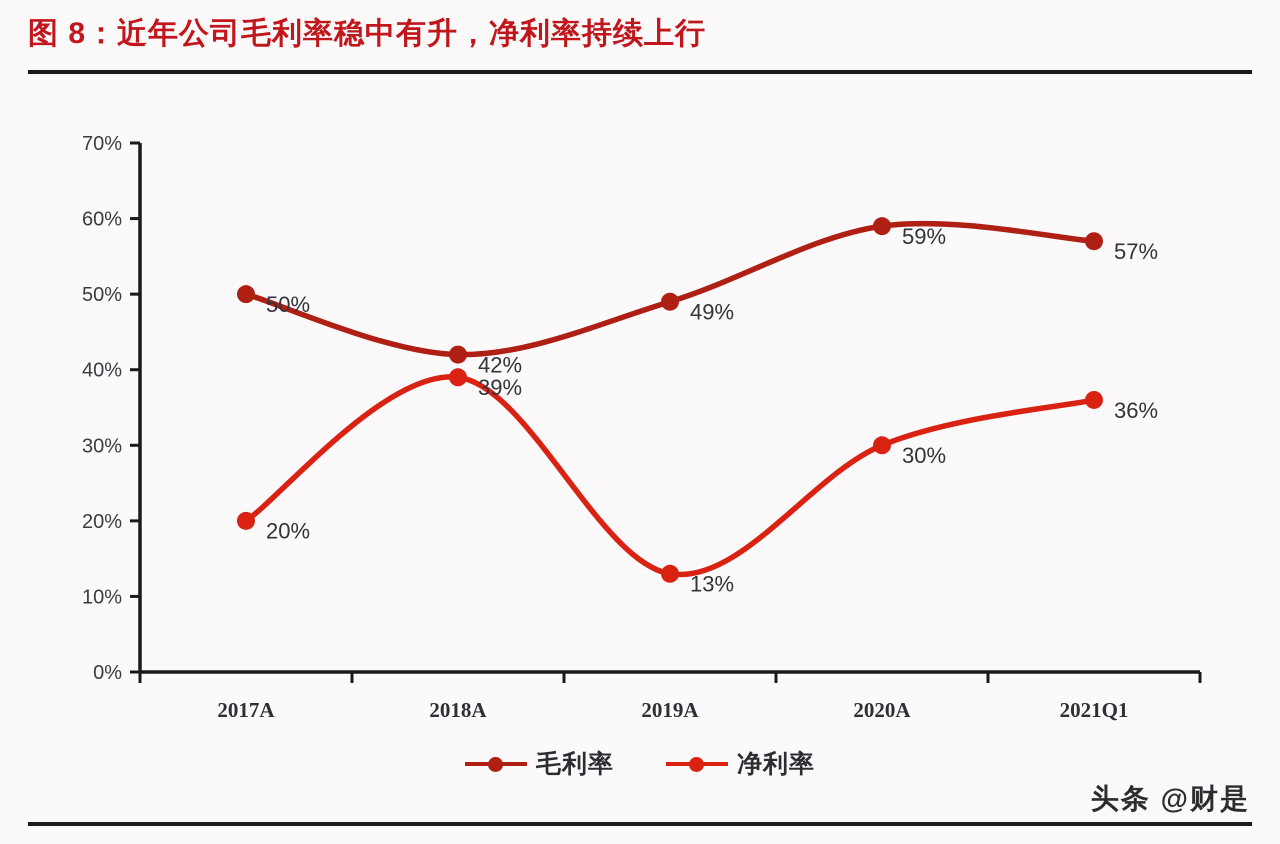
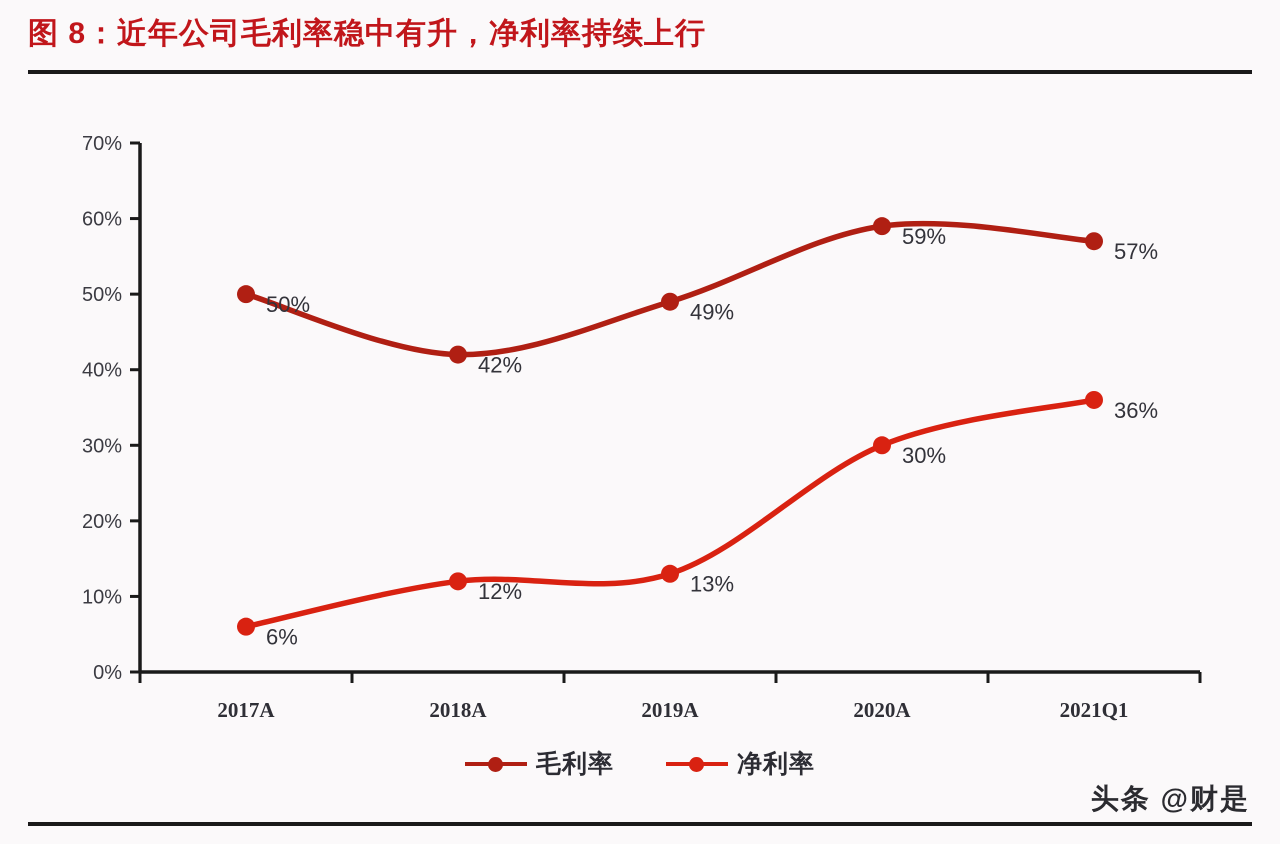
净利率/2017A: 20% -> 6%
净利率/2018A: 39% -> 12%
